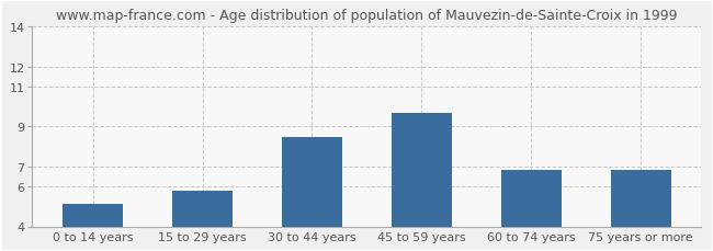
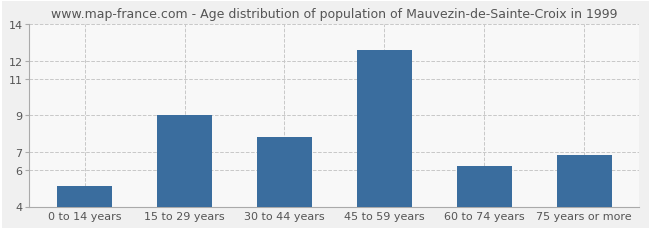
15 to 29 years: 5.8 -> 9.0
30 to 44 years: 8.5 -> 7.8
45 to 59 years: 9.7 -> 12.6
60 to 74 years: 6.8 -> 6.2
